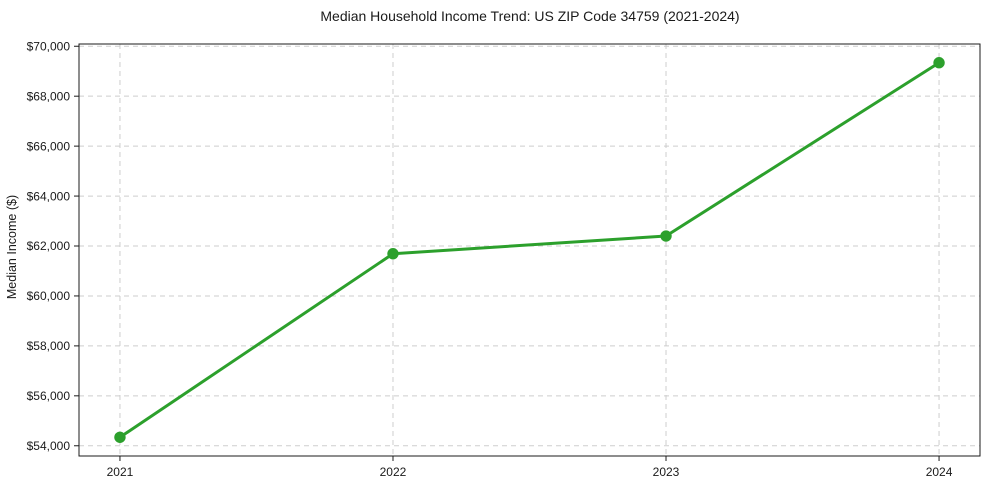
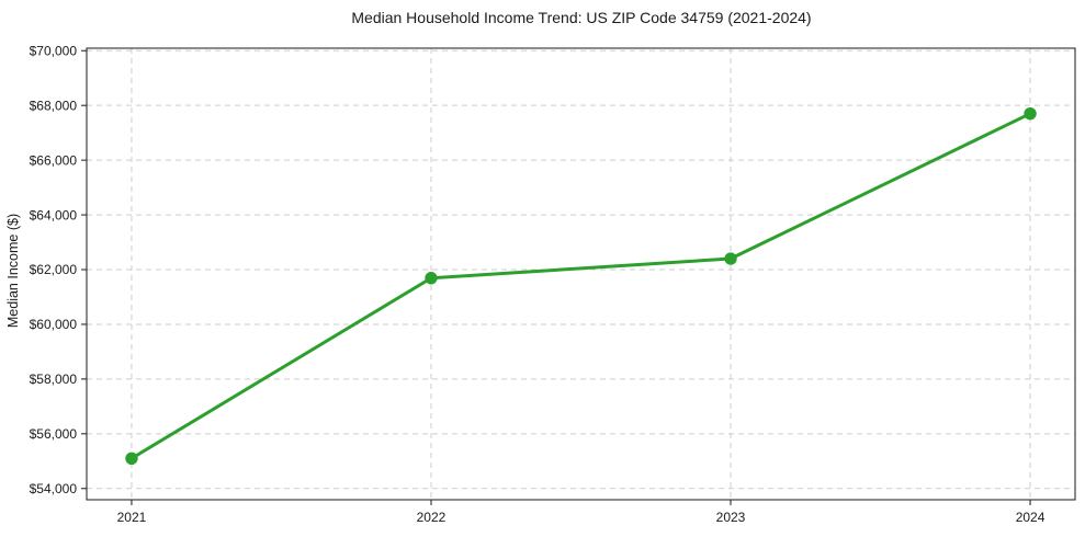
2021: $54300 -> $55100
2024: $69300 -> $67700
